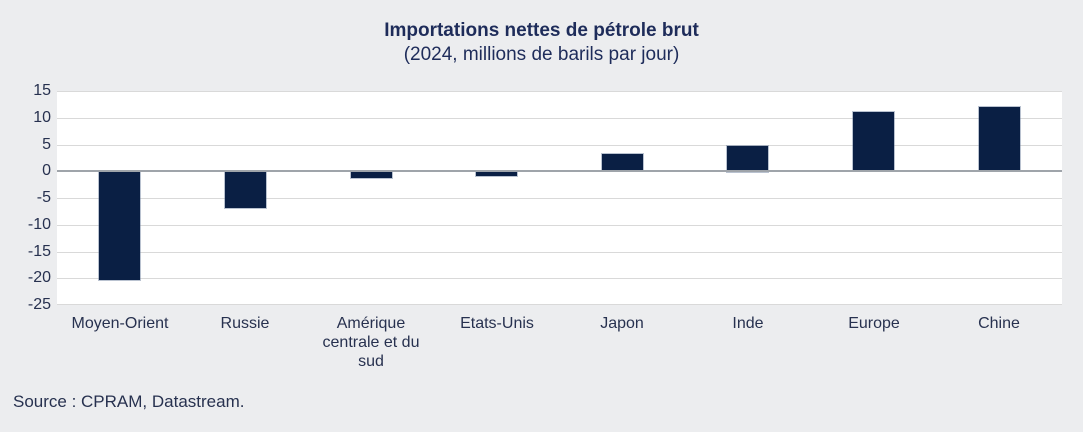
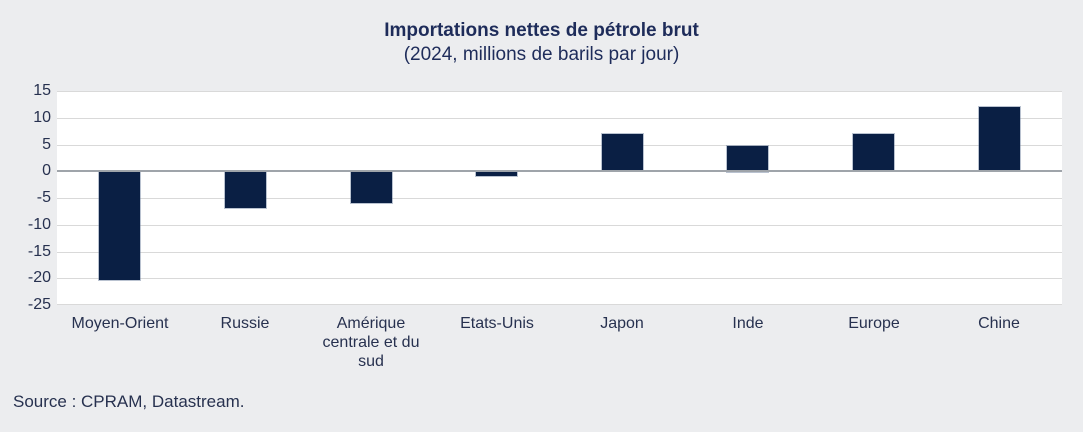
Amérique centrale et du sud: -1 -> -6
Japon: 3 -> 7
Europe: 11 -> 7
